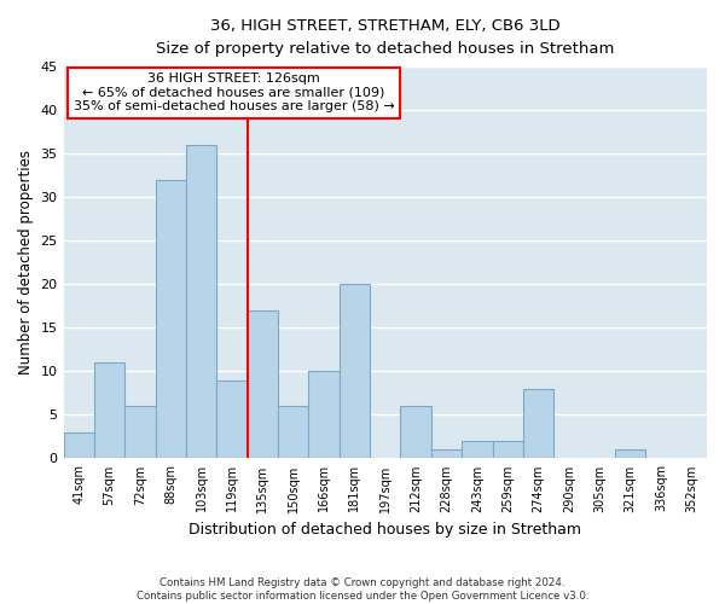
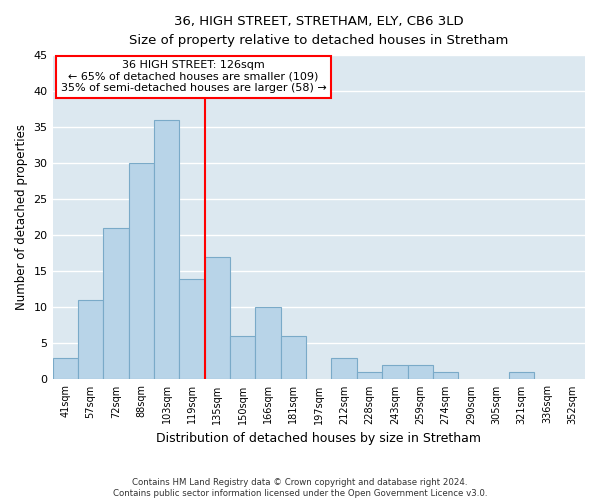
72sqm: 6 -> 21
88sqm: 32 -> 30
119sqm: 9 -> 14
181sqm: 20 -> 6
212sqm: 6 -> 3
274sqm: 8 -> 1
